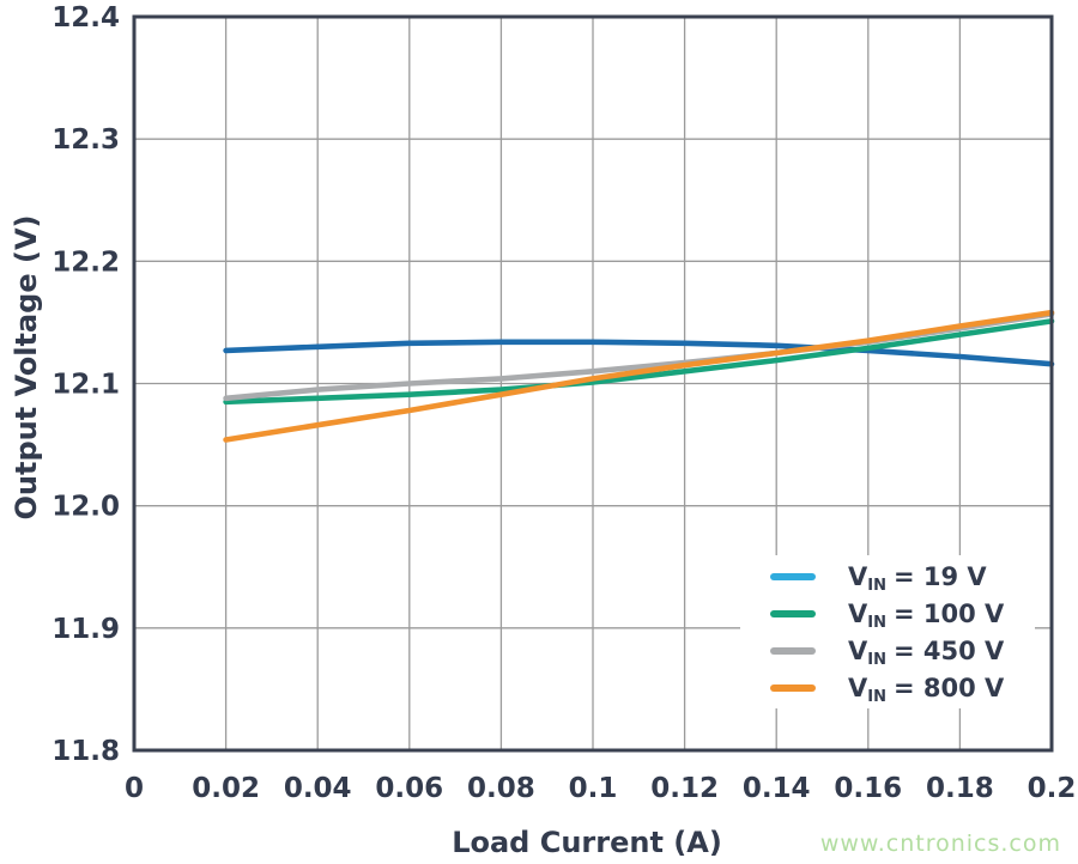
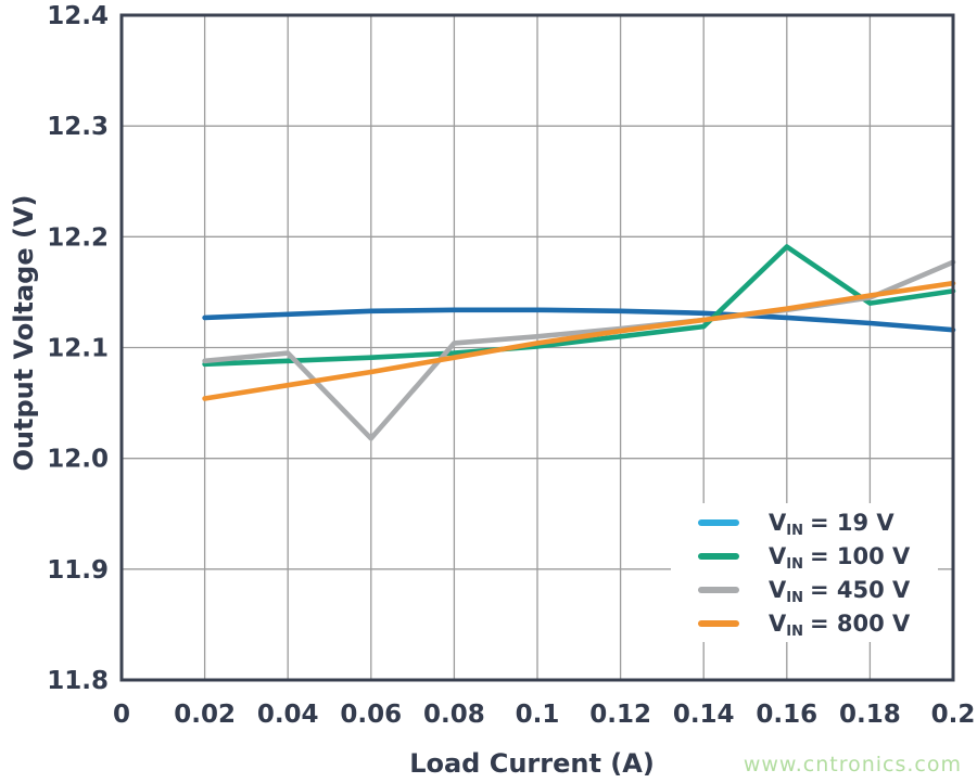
VIN = 450 V/0.06: 12.100 -> 12.018
VIN = 100 V/0.16: 12.129 -> 12.191
VIN = 450 V/0.2: 12.157 -> 12.177
